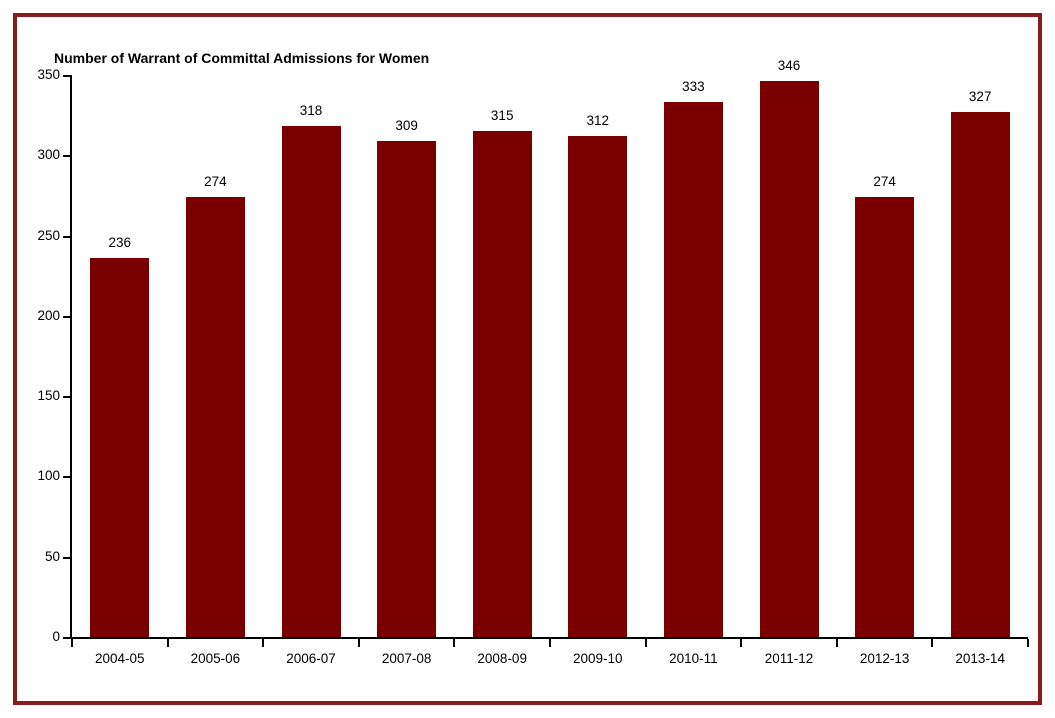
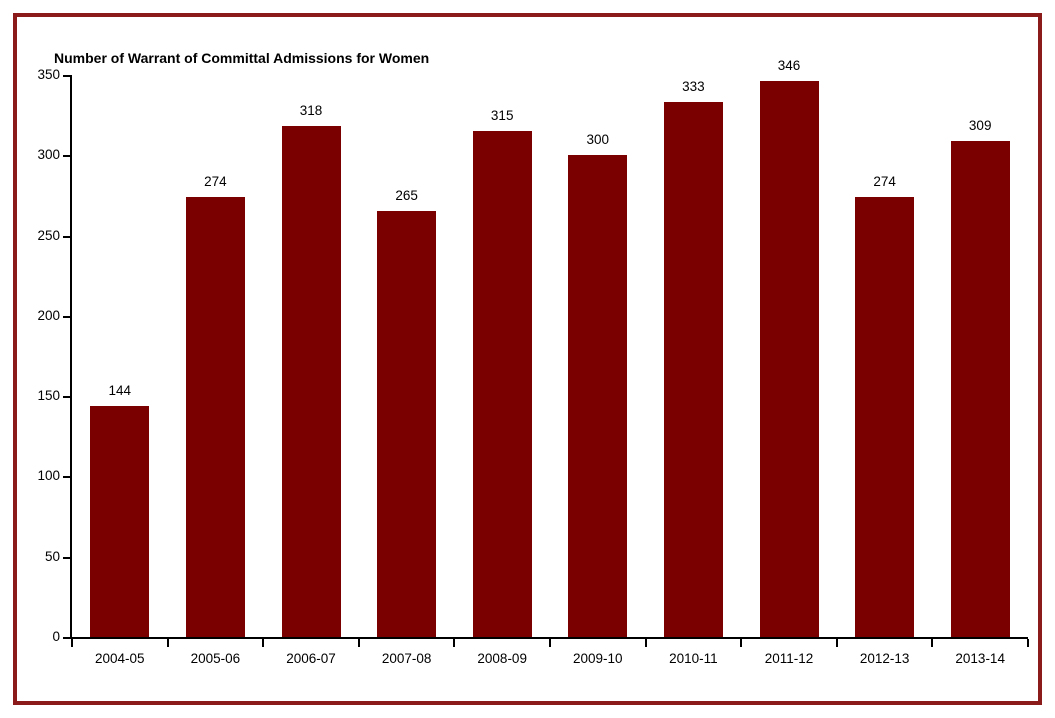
2004-05: 236 -> 144
2007-08: 309 -> 265
2009-10: 312 -> 300
2013-14: 327 -> 309
